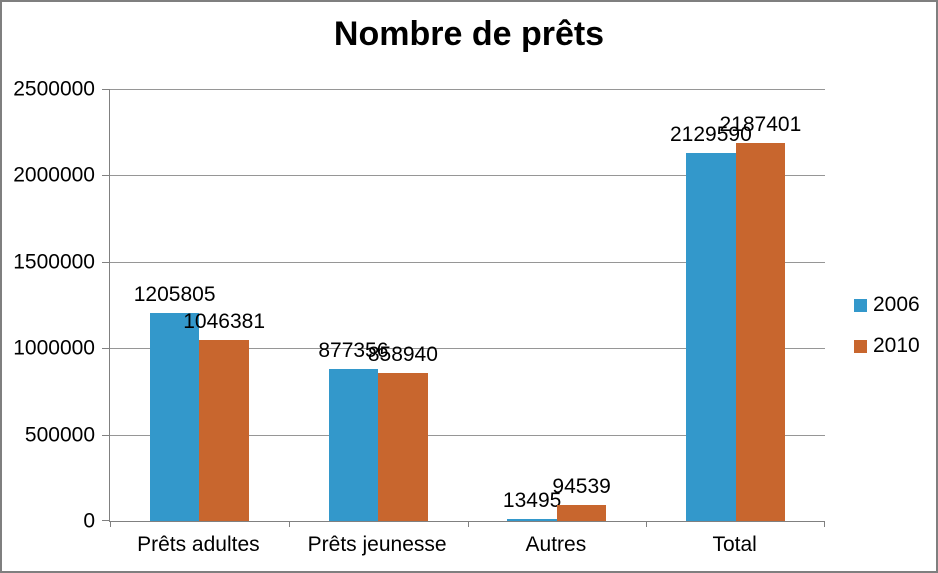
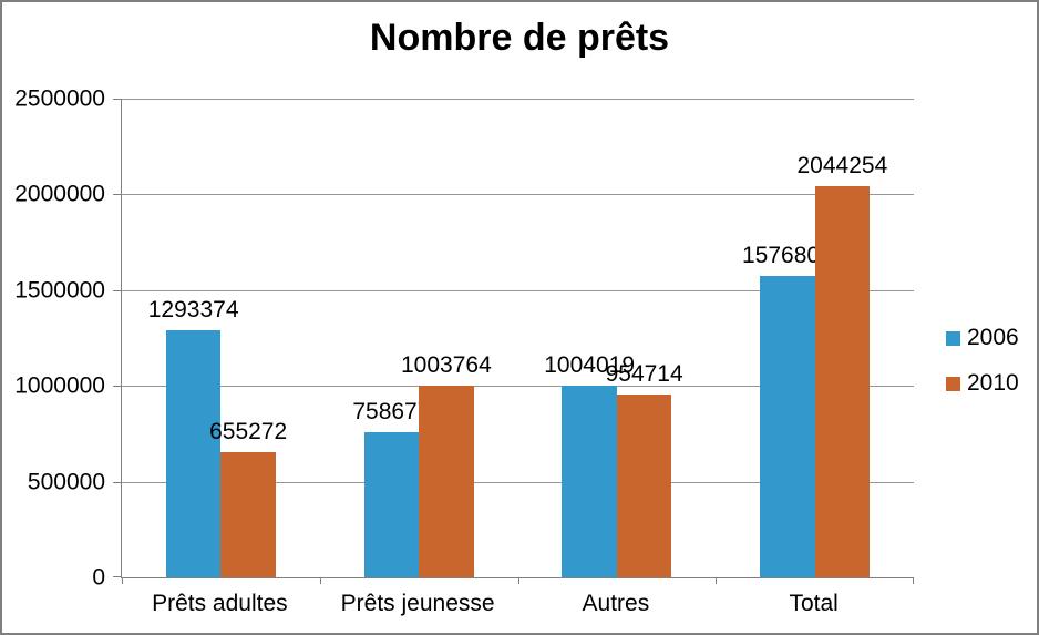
2006/Prêts adultes: 1205805 -> 1293374
2010/Prêts adultes: 1046381 -> 655272
2006/Prêts jeunesse: 877356 -> 758677
2010/Prêts jeunesse: 858940 -> 1003764
2006/Autres: 13495 -> 1004019
2010/Autres: 94539 -> 954714
2006/Total: 2129590 -> 1576802
2010/Total: 2187401 -> 2044254
